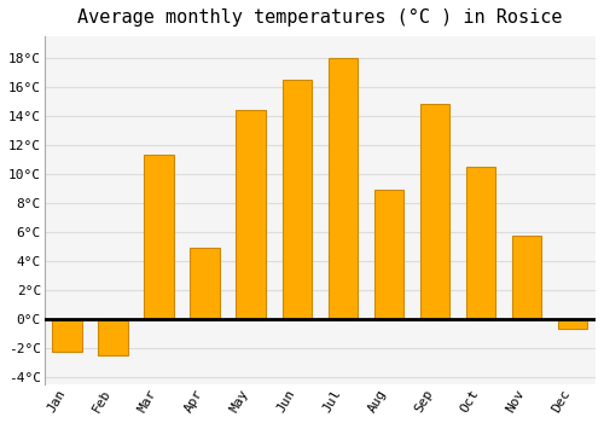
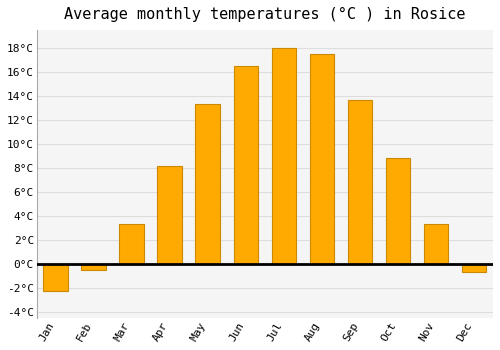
Feb: -2.5°C -> -0.5°C
Mar: 11.3°C -> 3.3°C
Apr: 4.9°C -> 8.2°C
May: 14.4°C -> 13.3°C
Aug: 8.9°C -> 17.5°C
Sep: 14.8°C -> 13.7°C
Oct: 10.5°C -> 8.8°C
Nov: 5.7°C -> 3.3°C
